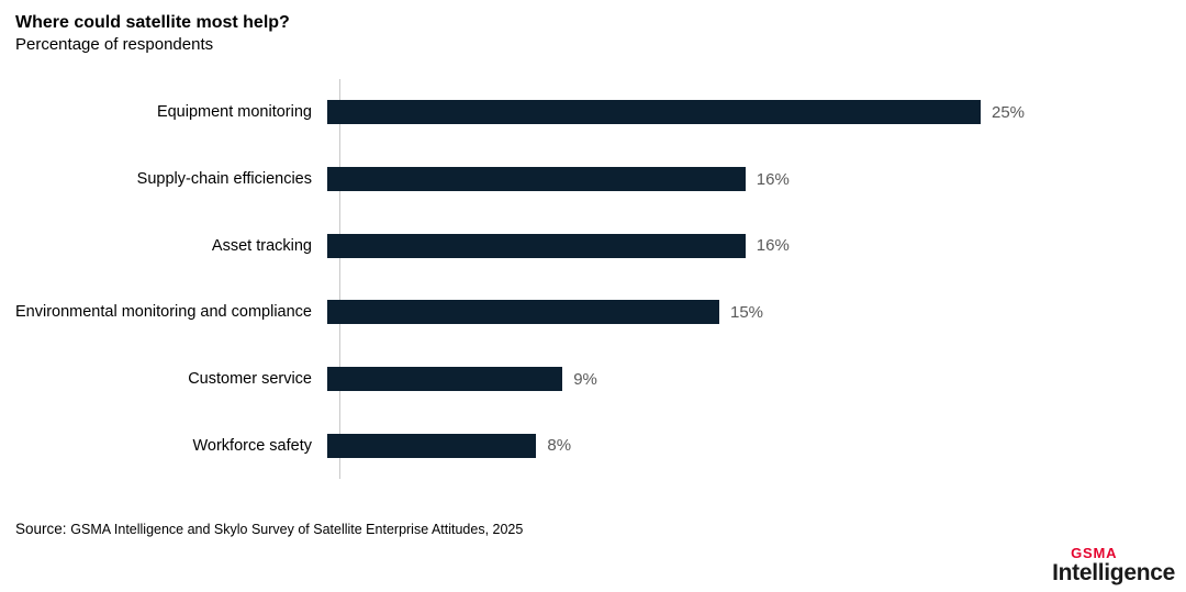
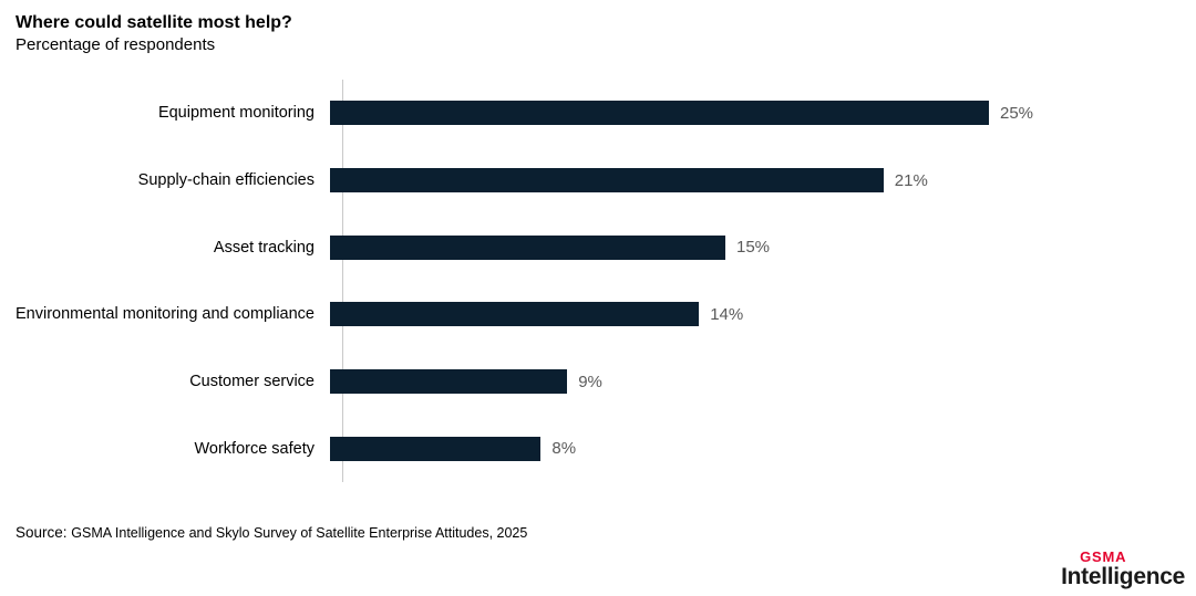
Supply-chain efficiencies: 16% -> 21%
Asset tracking: 16% -> 15%
Environmental monitoring and compliance: 15% -> 14%
